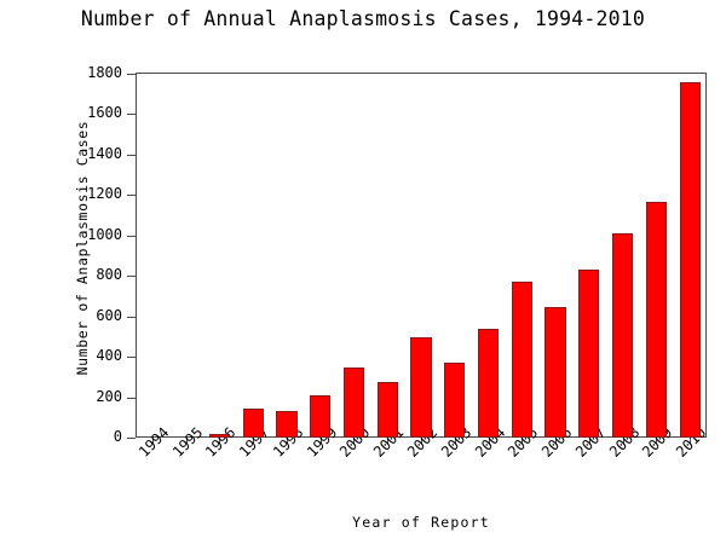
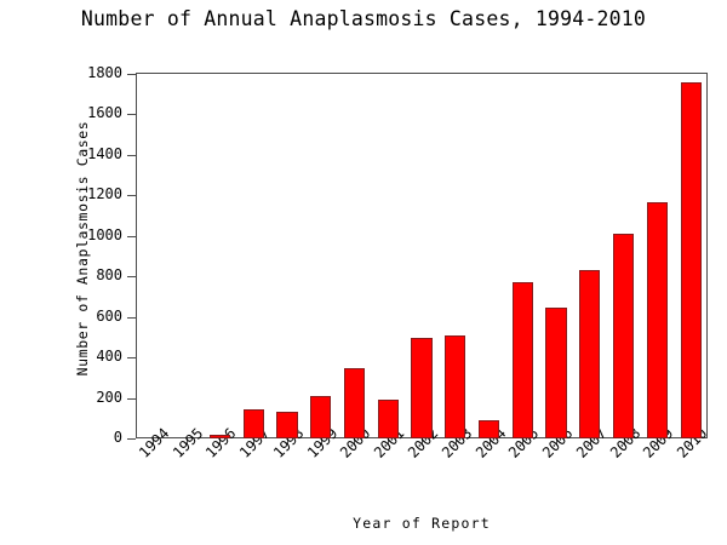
2001: 280 -> 190
2003: 370 -> 510
2004: 540 -> 90
